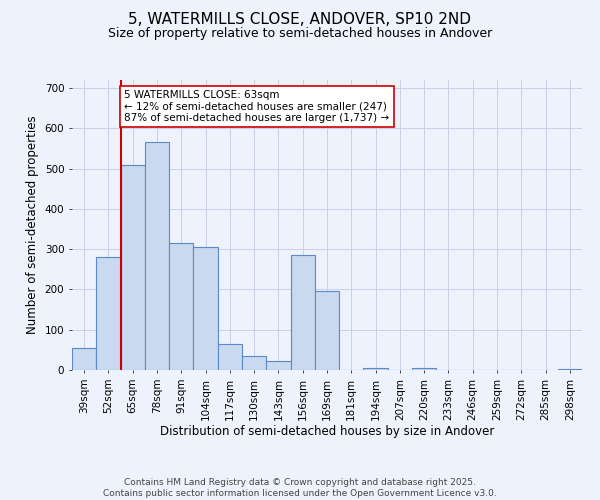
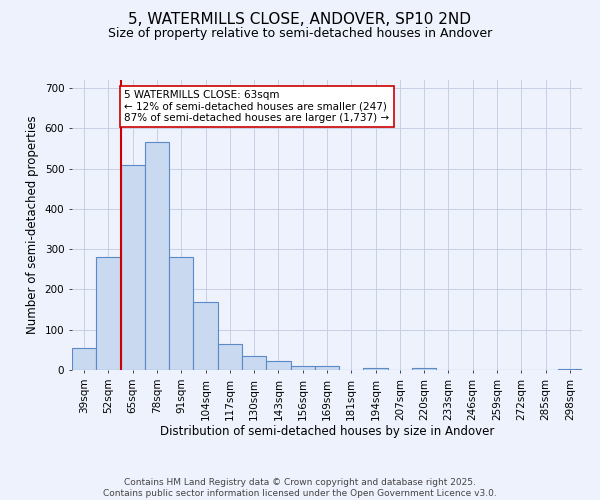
91sqm: 315 -> 280
104sqm: 305 -> 170
156sqm: 285 -> 10
169sqm: 195 -> 10
